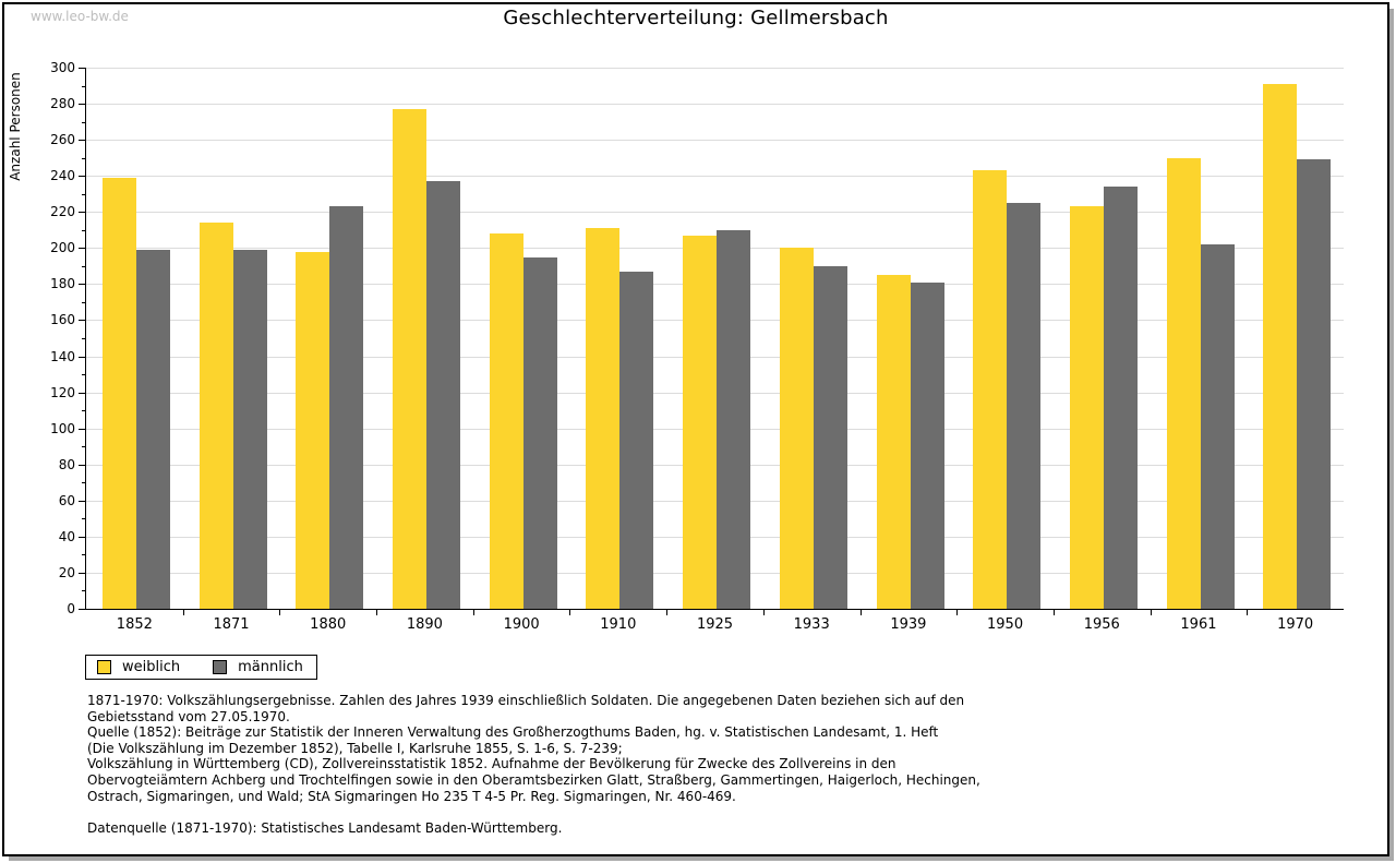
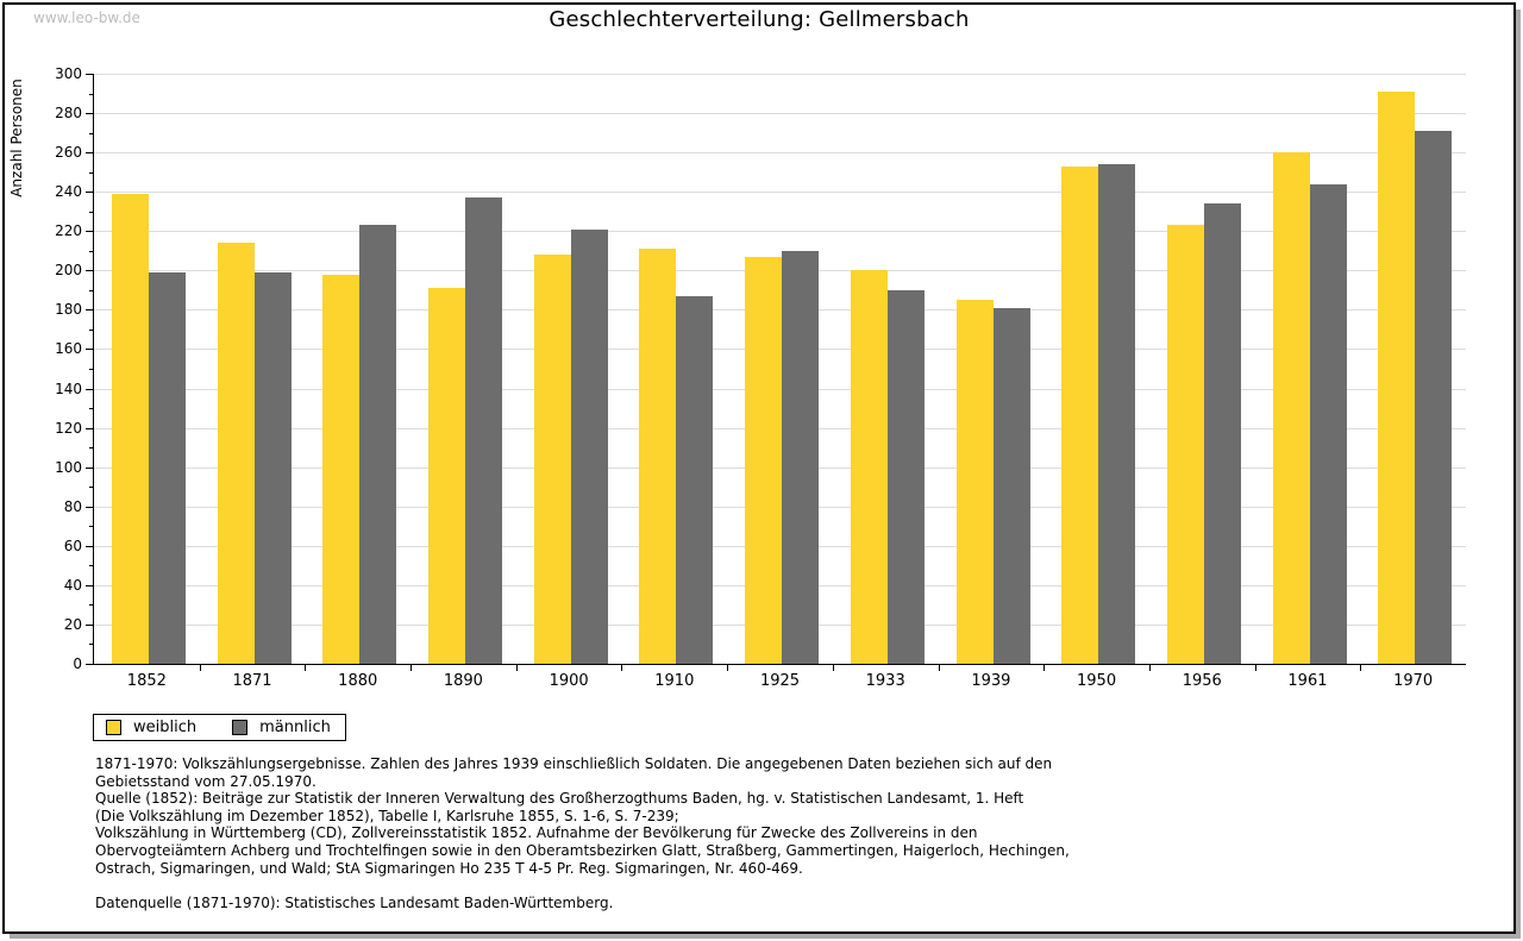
weiblich/1890: 277 -> 191
männlich/1900: 195 -> 221
weiblich/1950: 243 -> 253
männlich/1950: 225 -> 254
weiblich/1961: 250 -> 260
männlich/1961: 202 -> 244
männlich/1970: 249 -> 271
